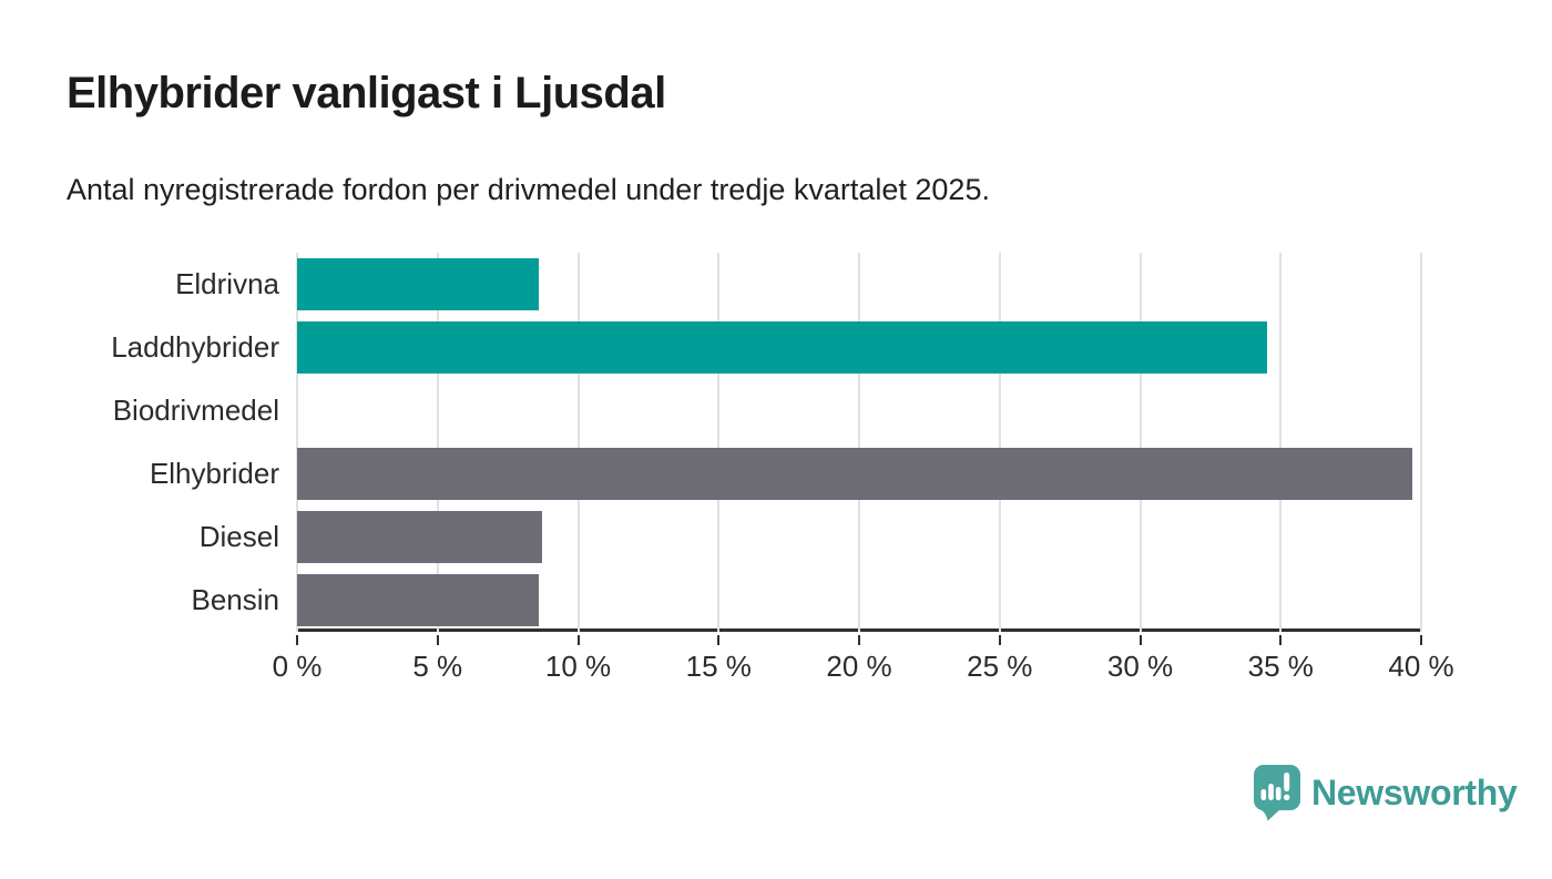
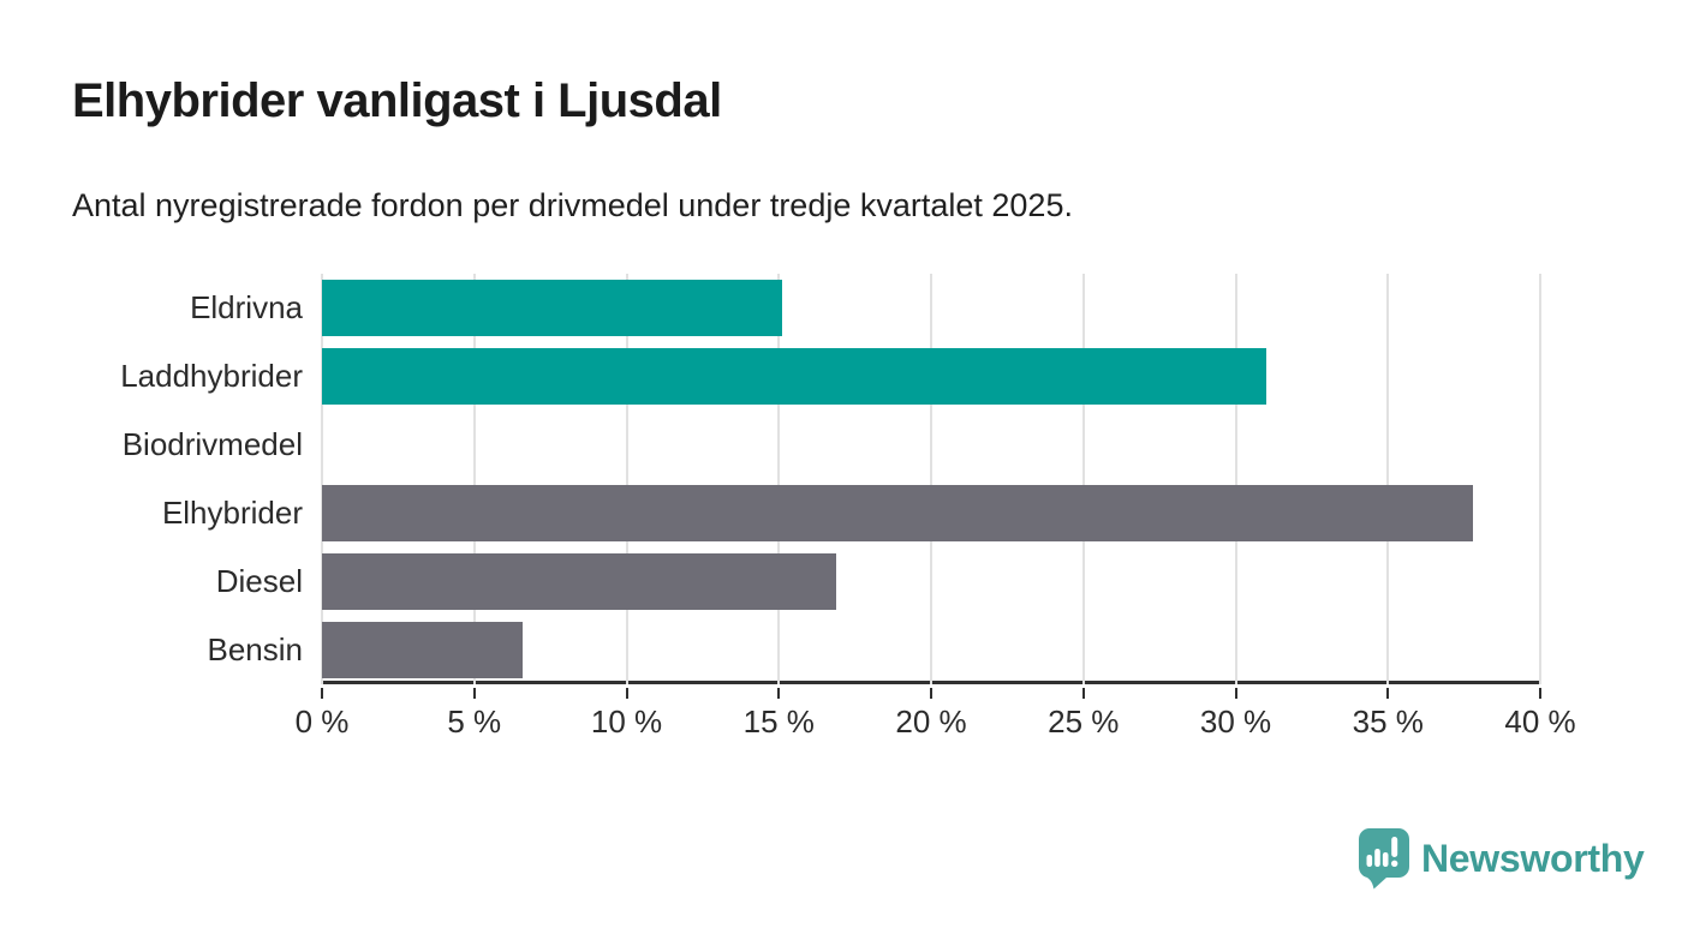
Eldrivna: 8.6% -> 15.1%
Laddhybrider: 34.5% -> 31.0%
Elhybrider: 39.7% -> 37.8%
Diesel: 8.7% -> 16.9%
Bensin: 8.6% -> 6.6%
